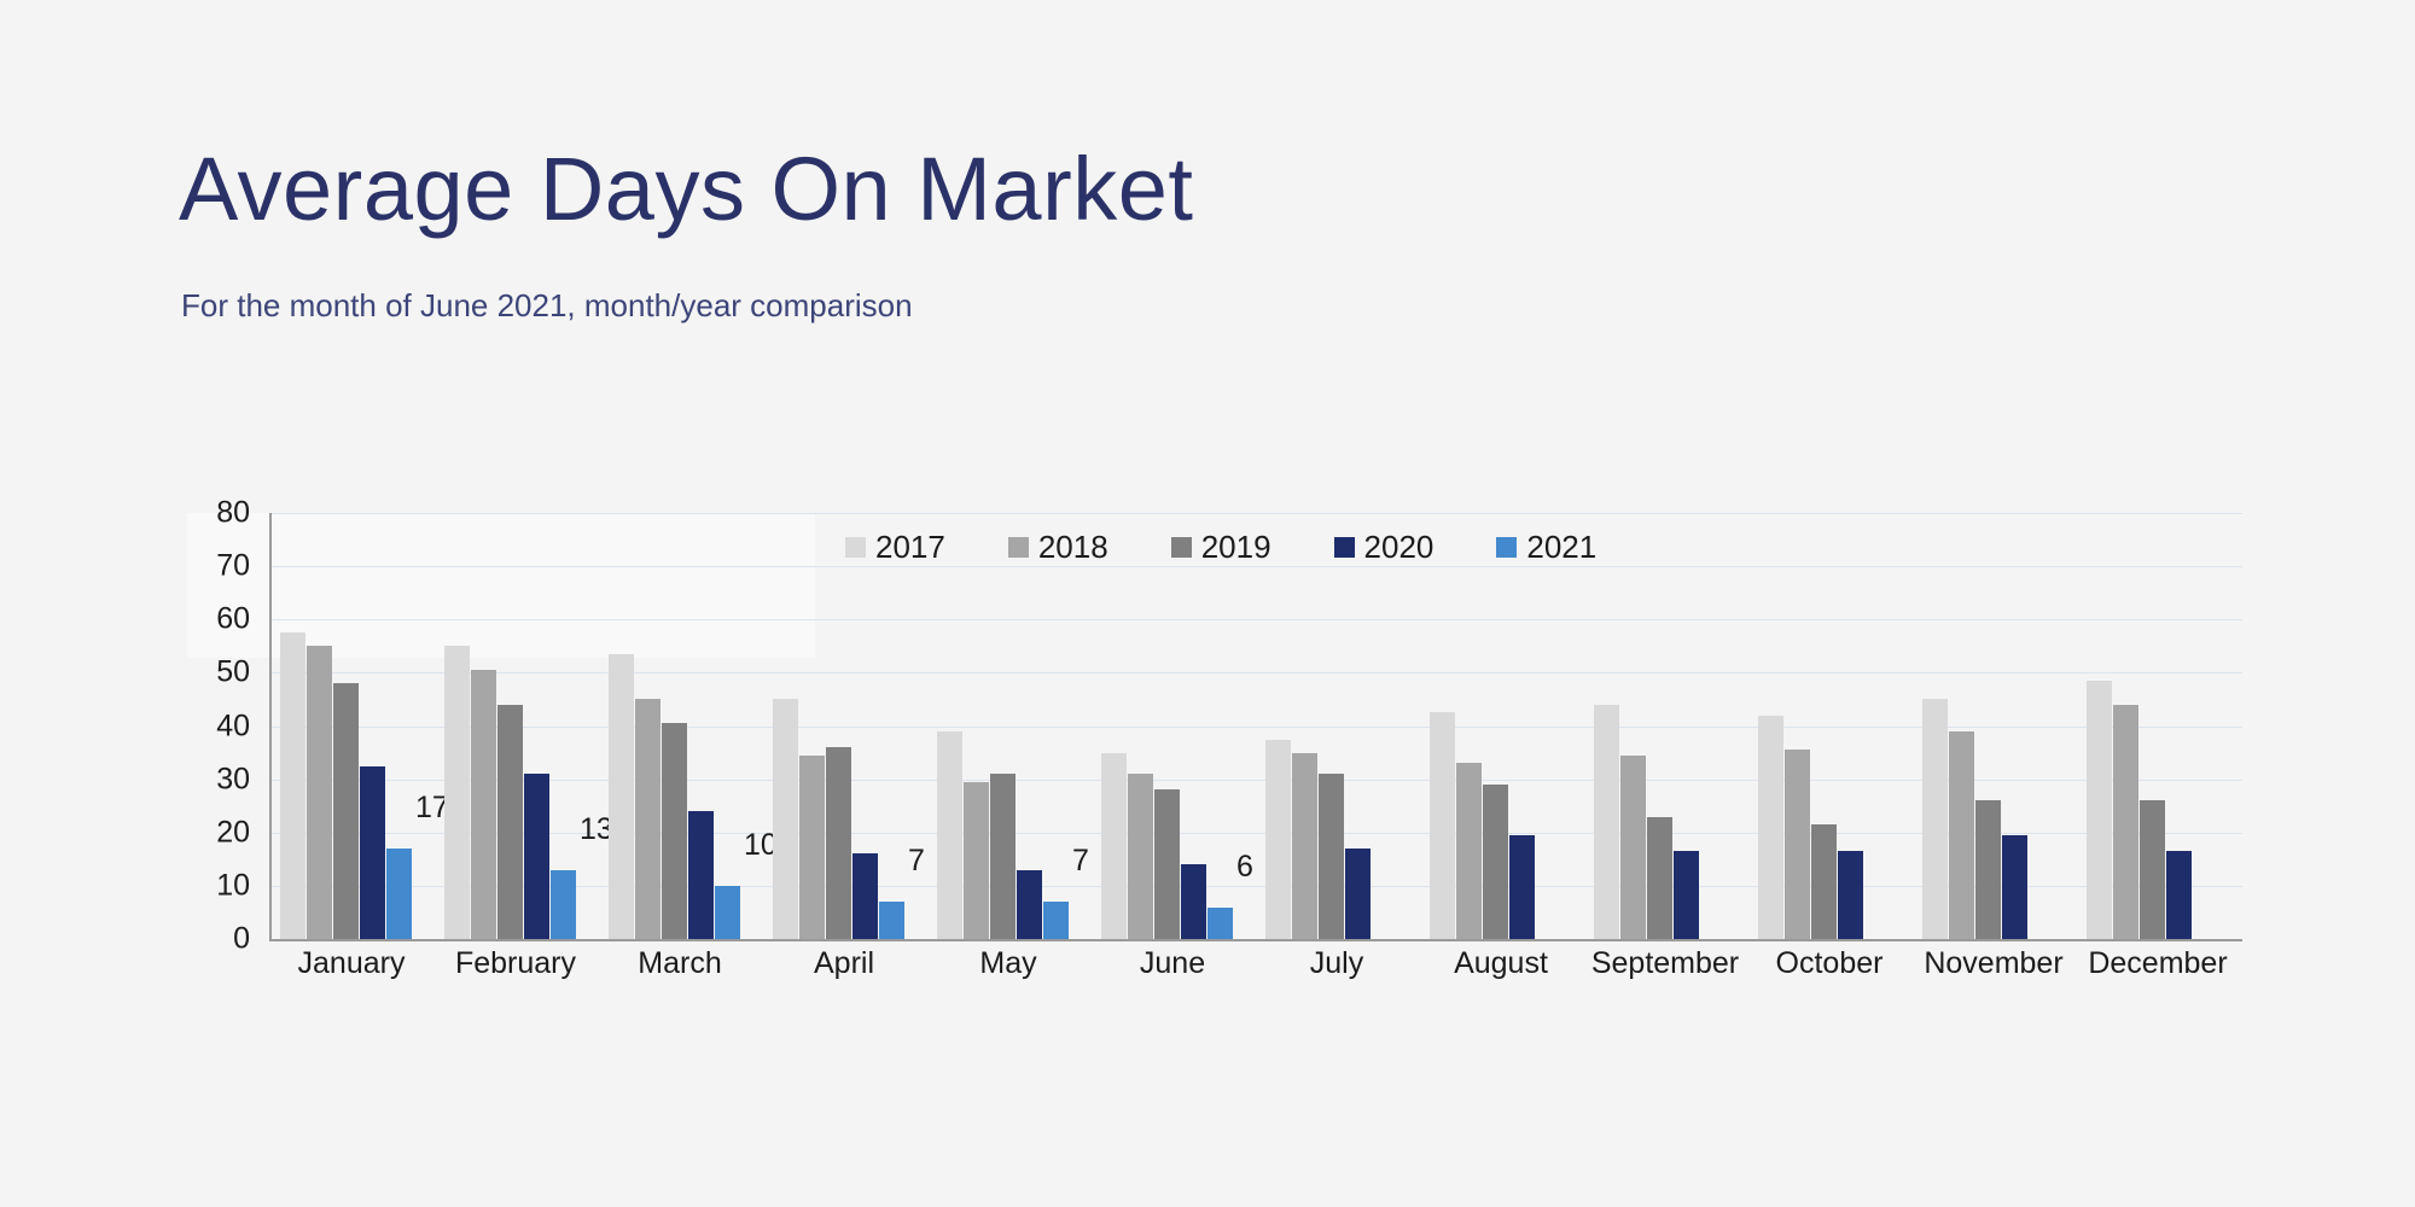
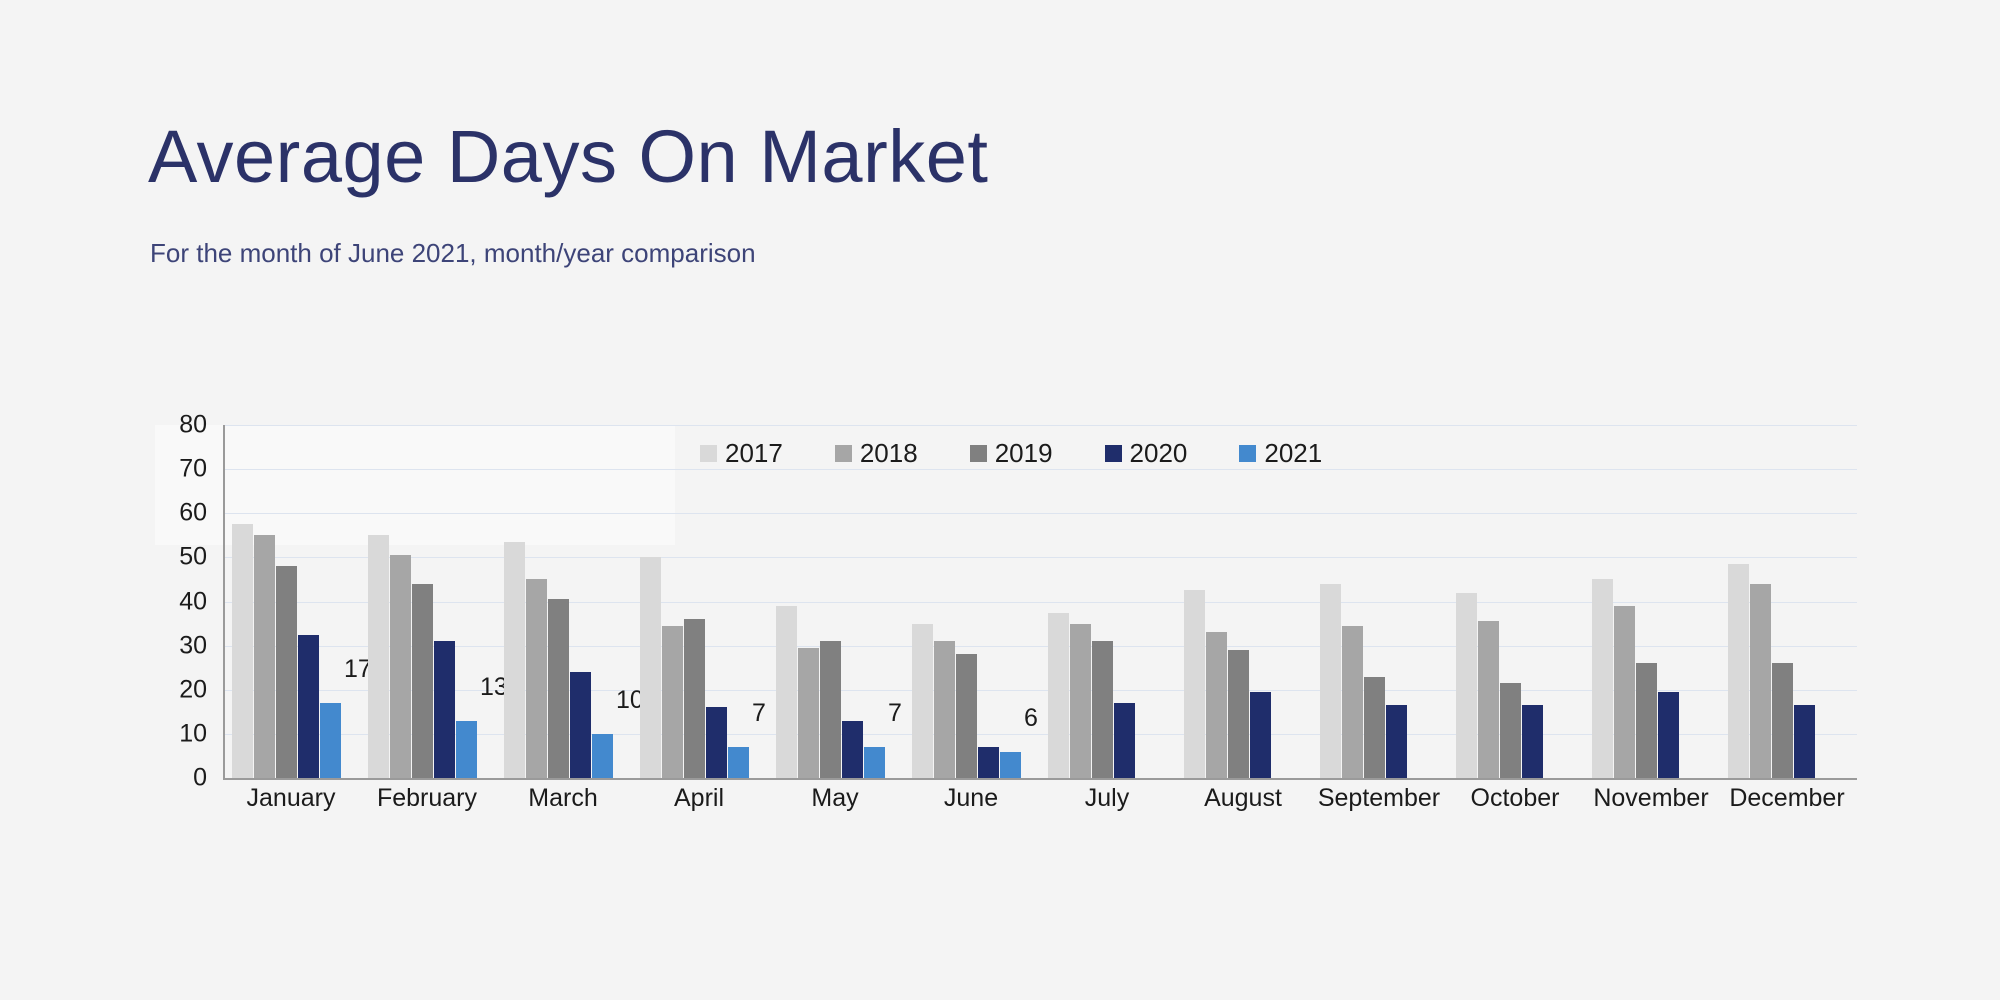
2017/April: 45 -> 50
2020/June: 14 -> 7
